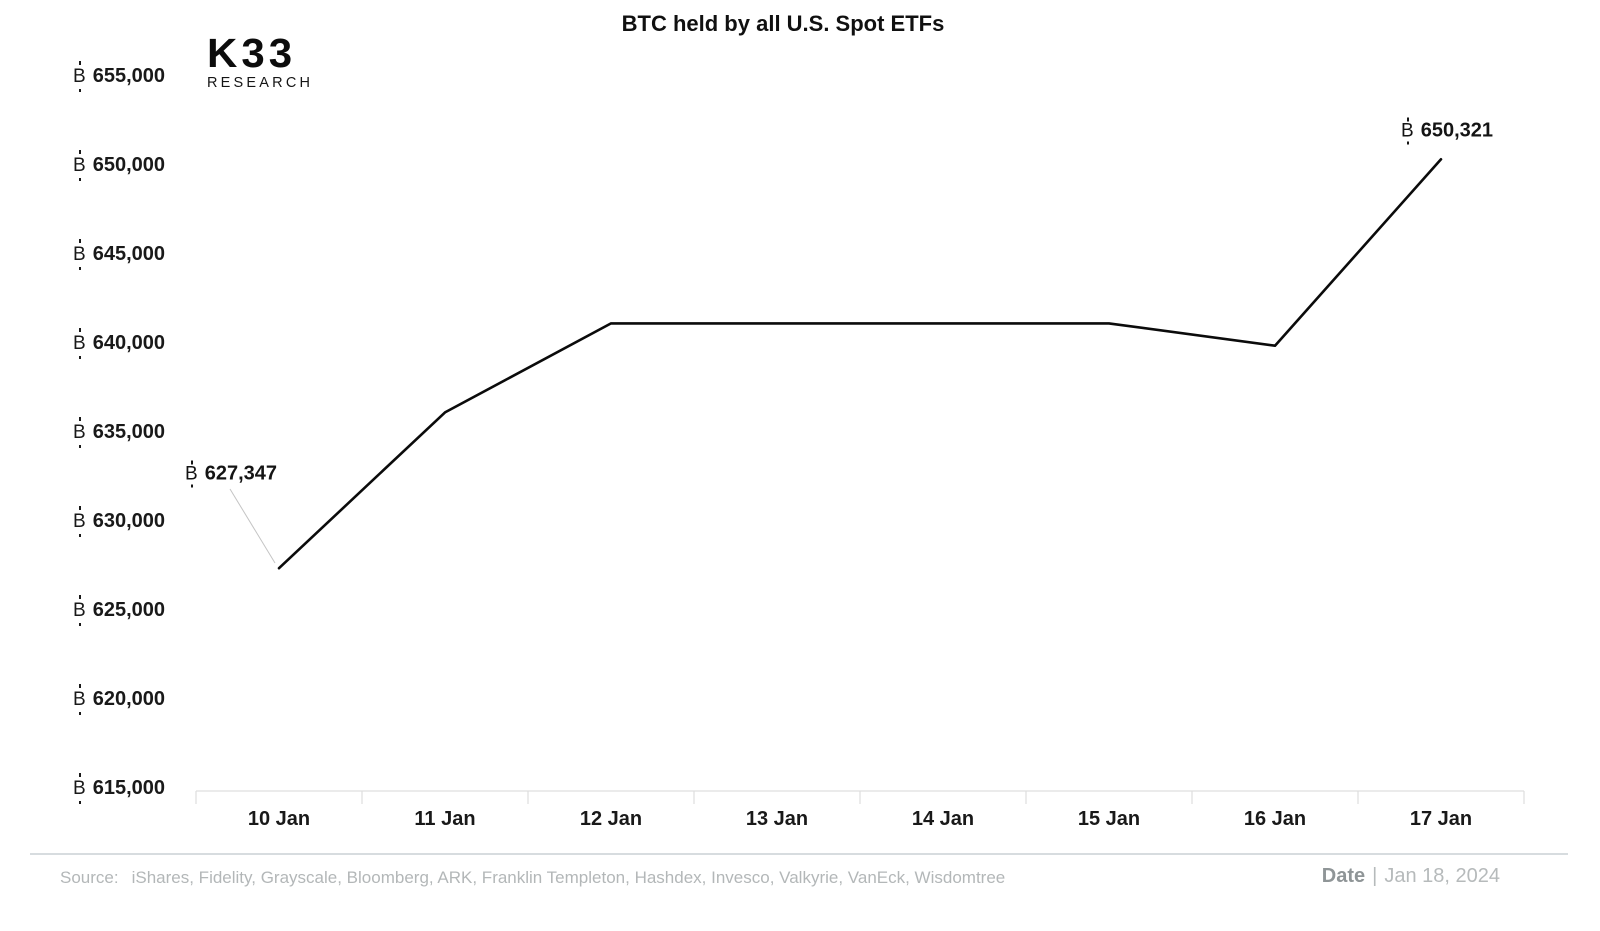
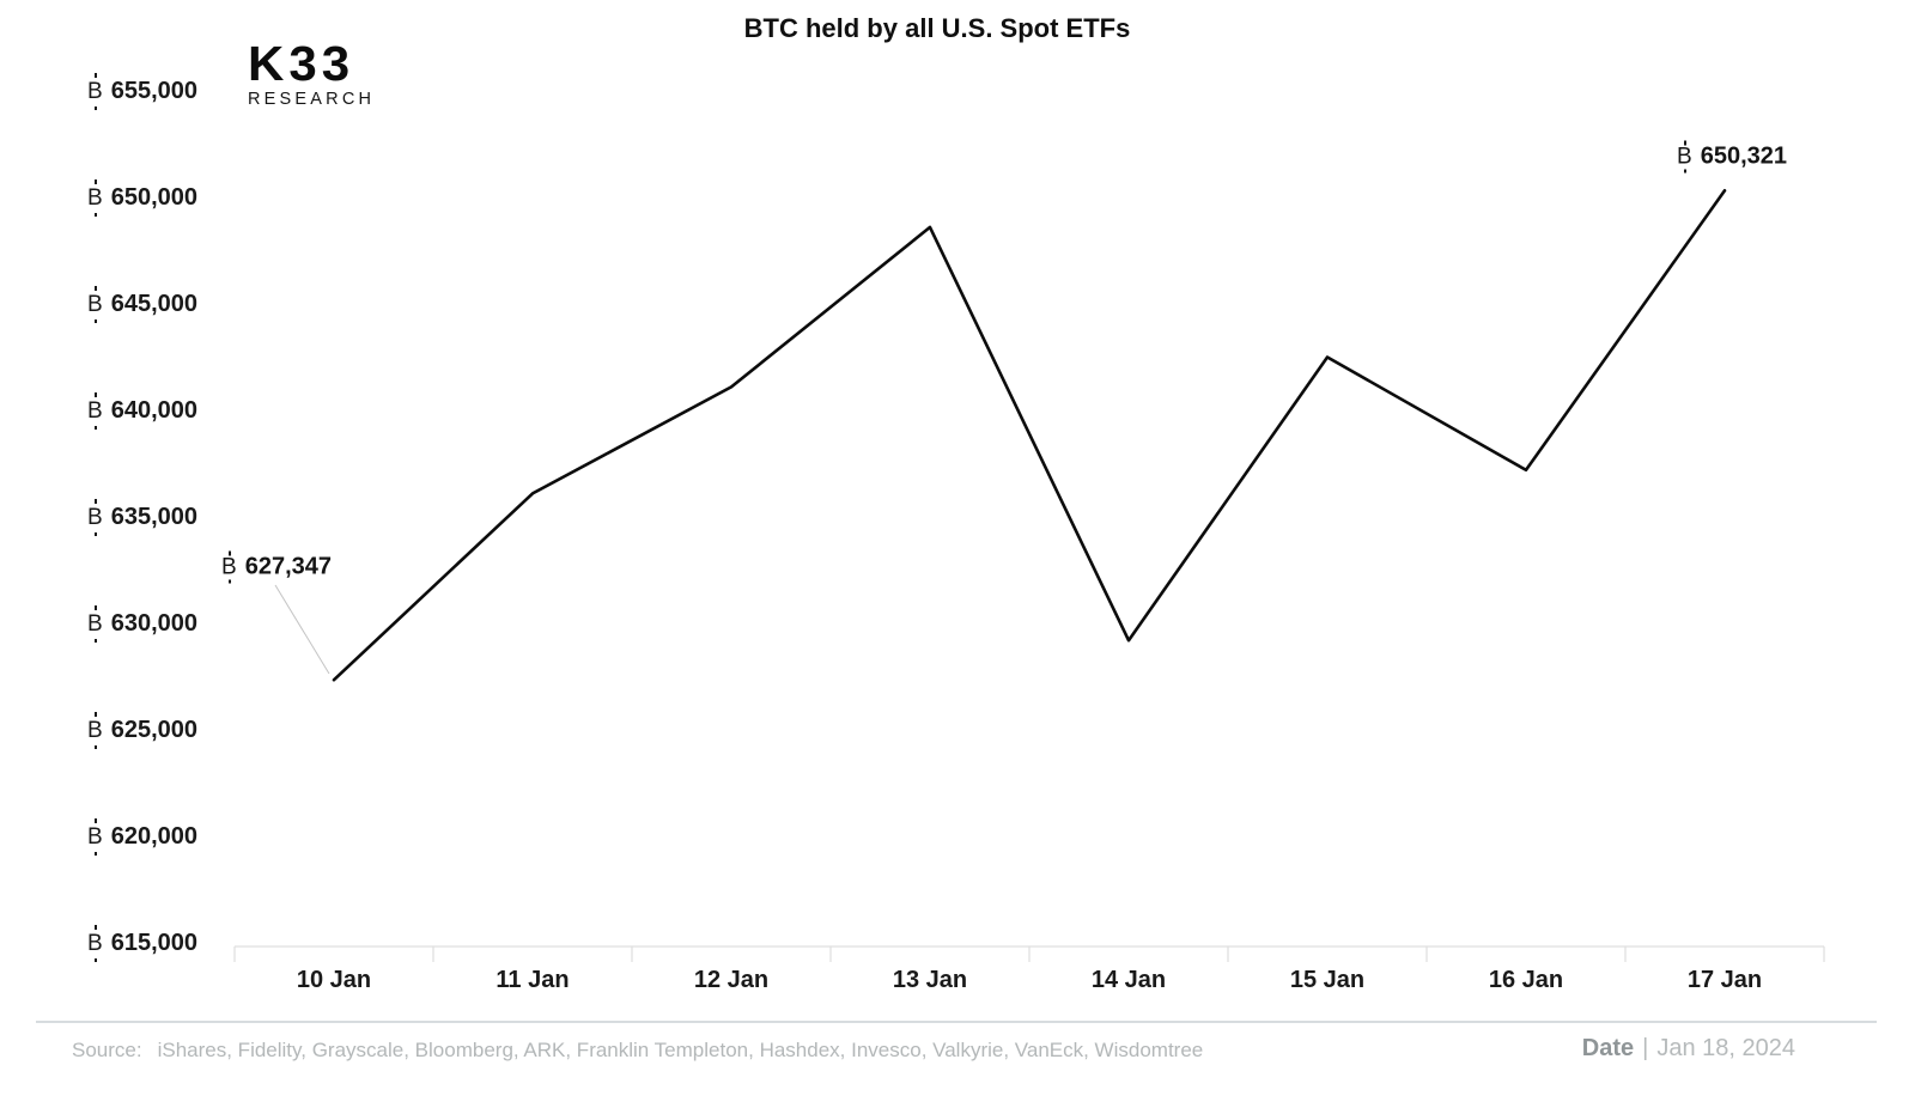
13 Jan: 641100 -> 648600
14 Jan: 641100 -> 629200
15 Jan: 641100 -> 642500
16 Jan: 639800 -> 637200
